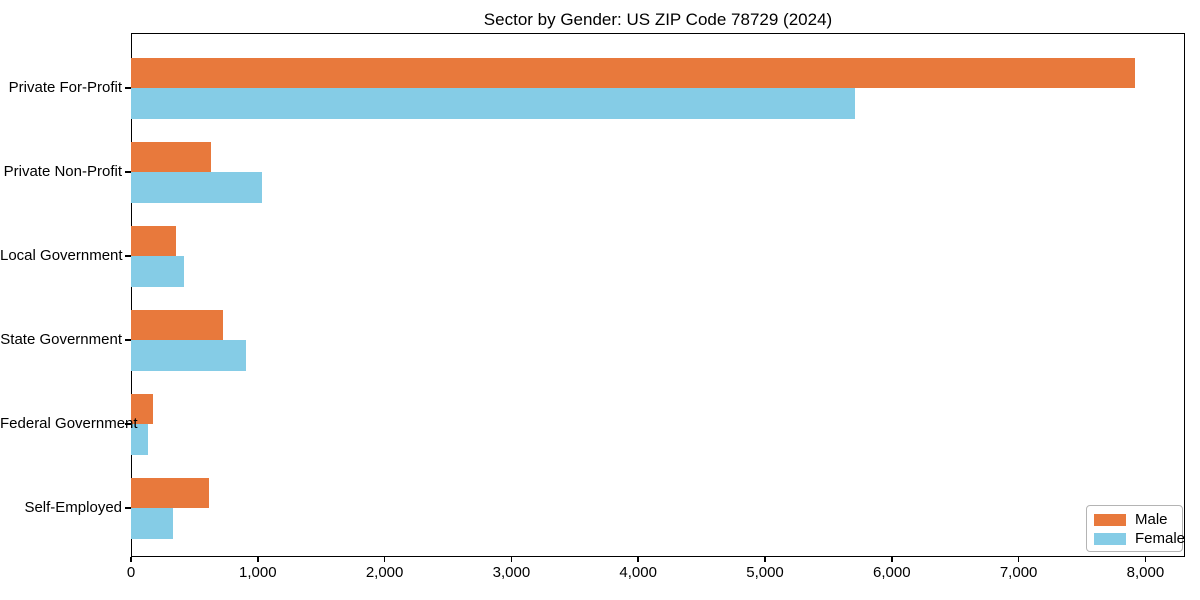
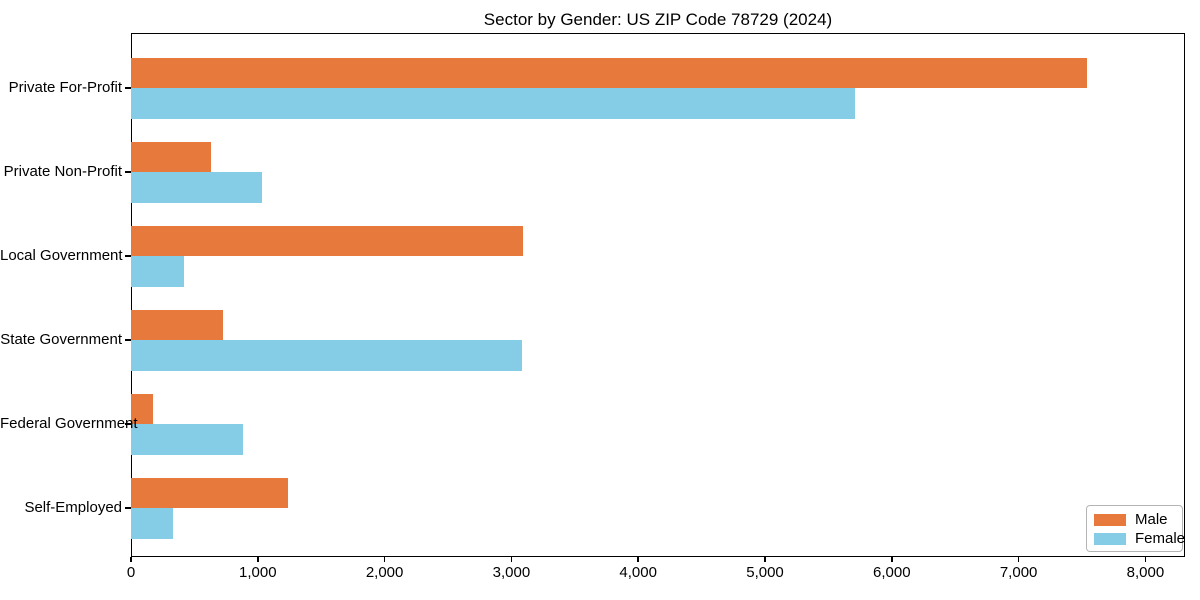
Male/Private For-Profit: 7920 -> 7540
Male/Local Government: 360 -> 3090
Female/State Government: 910 -> 3080
Female/Federal Government: 130 -> 880
Male/Self-Employed: 620 -> 1240
